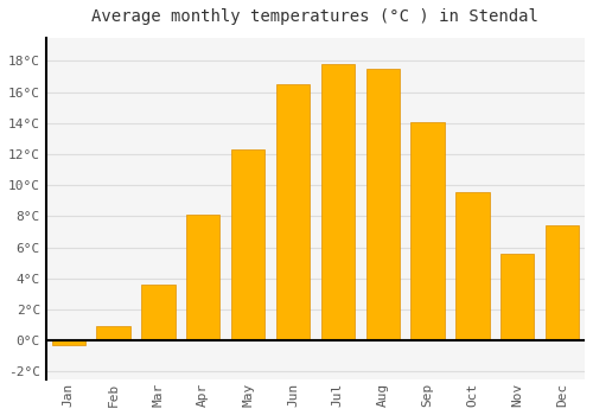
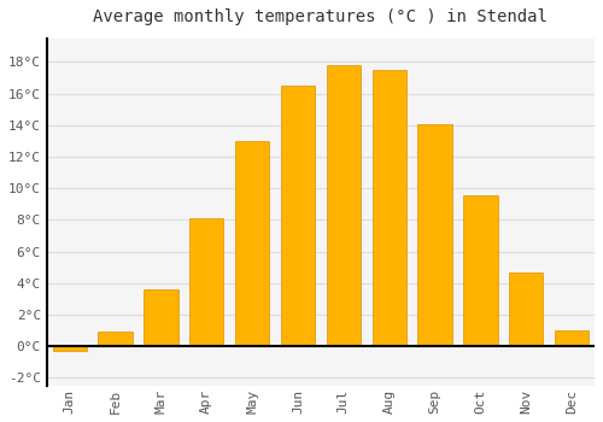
May: 12.3°C -> 13.0°C
Nov: 5.6°C -> 4.7°C
Dec: 7.4°C -> 1.0°C
